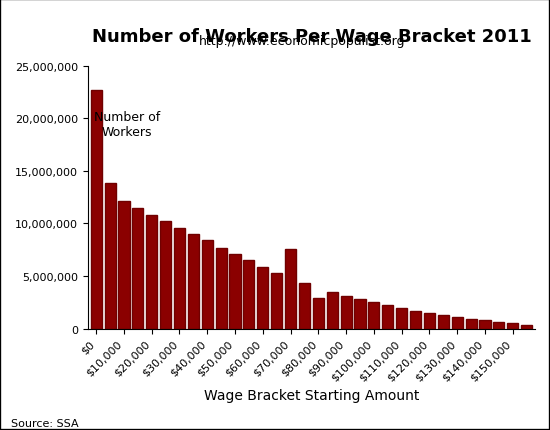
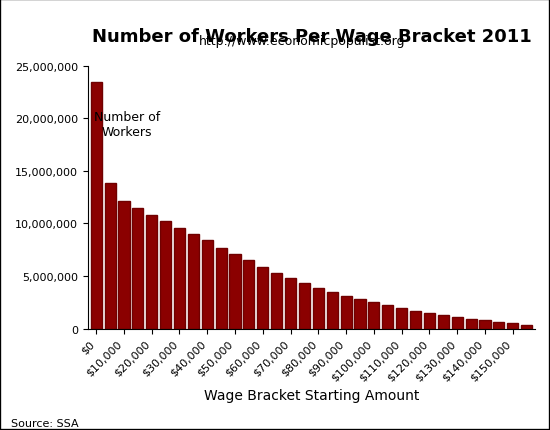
$0: 22,700,000 -> 23,500,000
$70,000: 7,600,000 -> 4,800,000
$80,000: 2,900,000 -> 3,900,000
